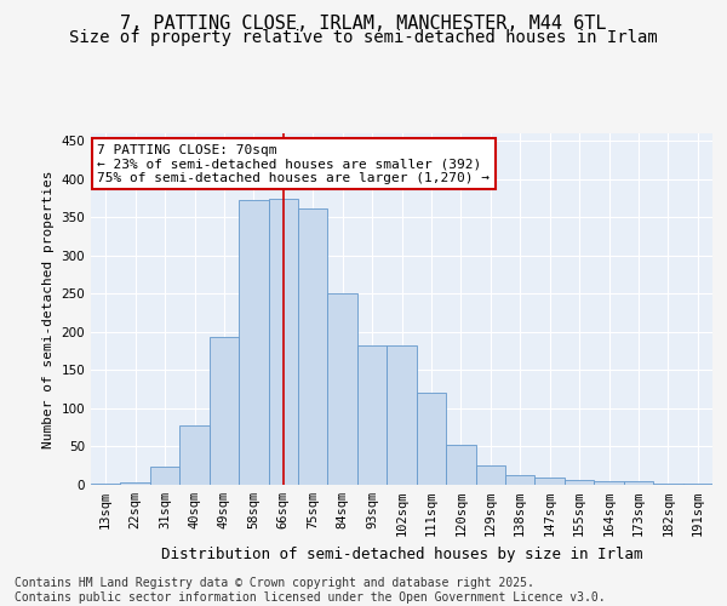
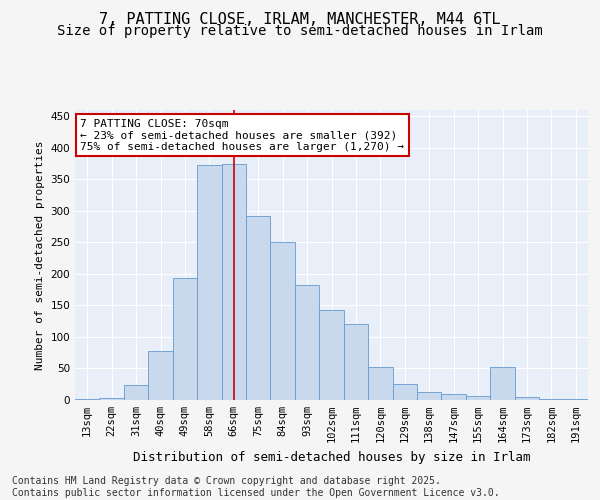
75sqm: 362 -> 292
102sqm: 182 -> 142
164sqm: 5 -> 52
